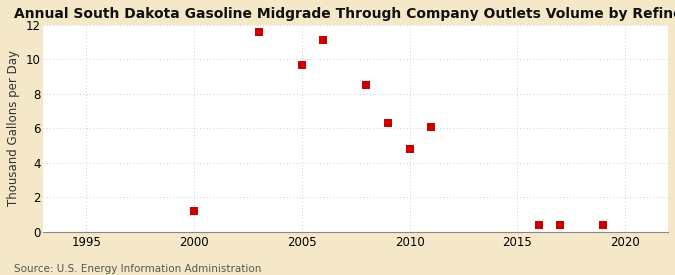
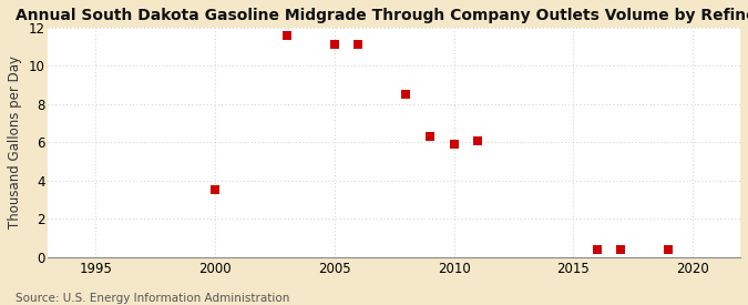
2000: 1.2 -> 3.5
2005: 9.7 -> 11.1
2010: 4.8 -> 5.9
